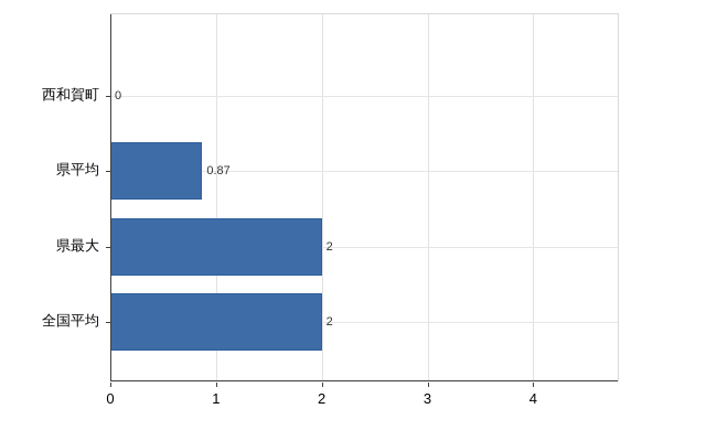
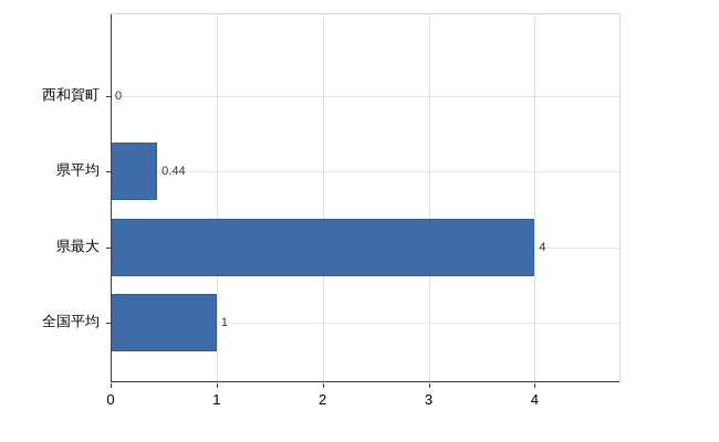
県平均: 0.87 -> 0.44
県最大: 2 -> 4
全国平均: 2 -> 1
